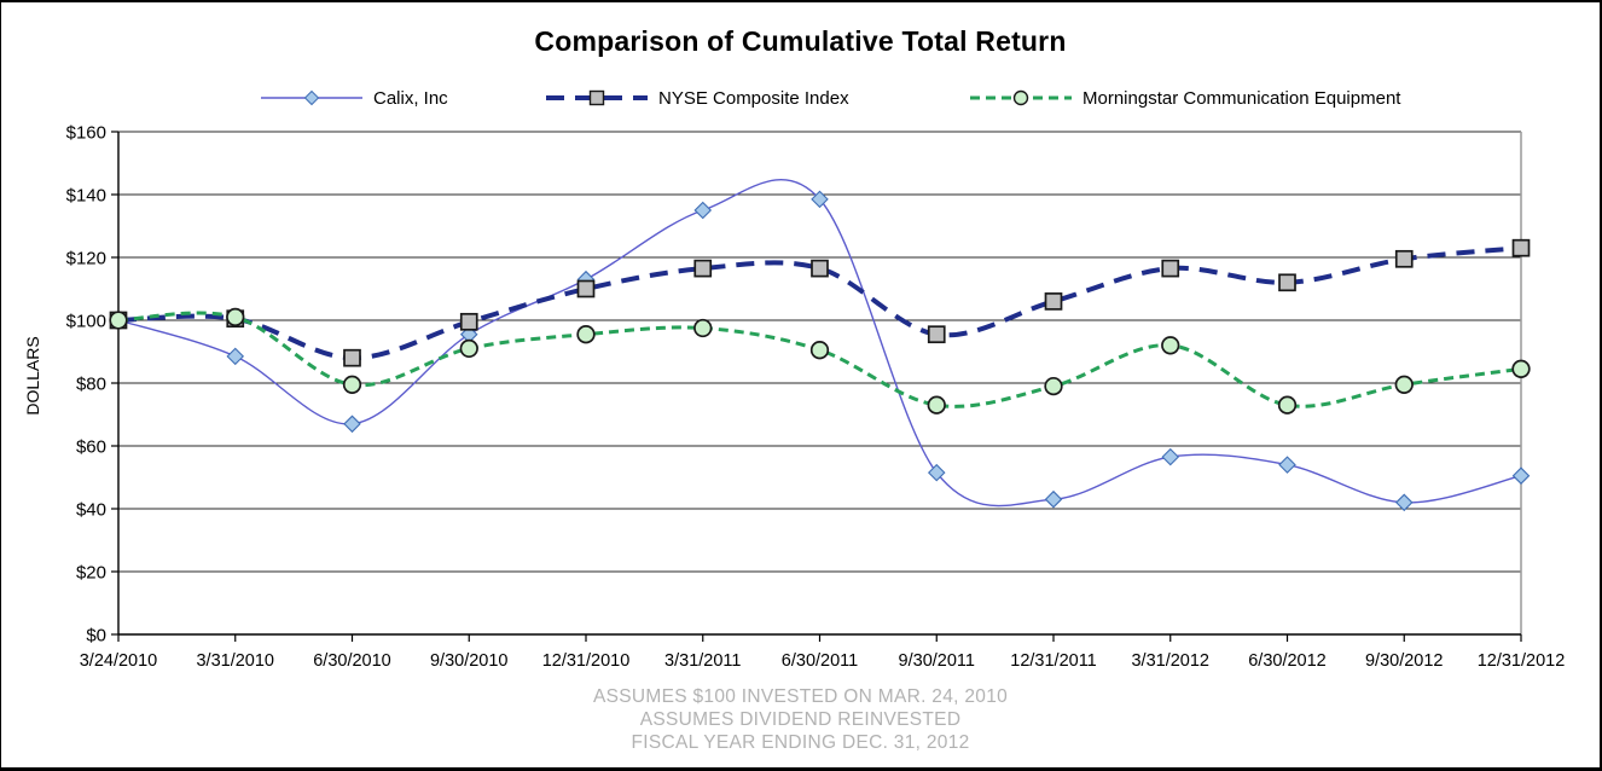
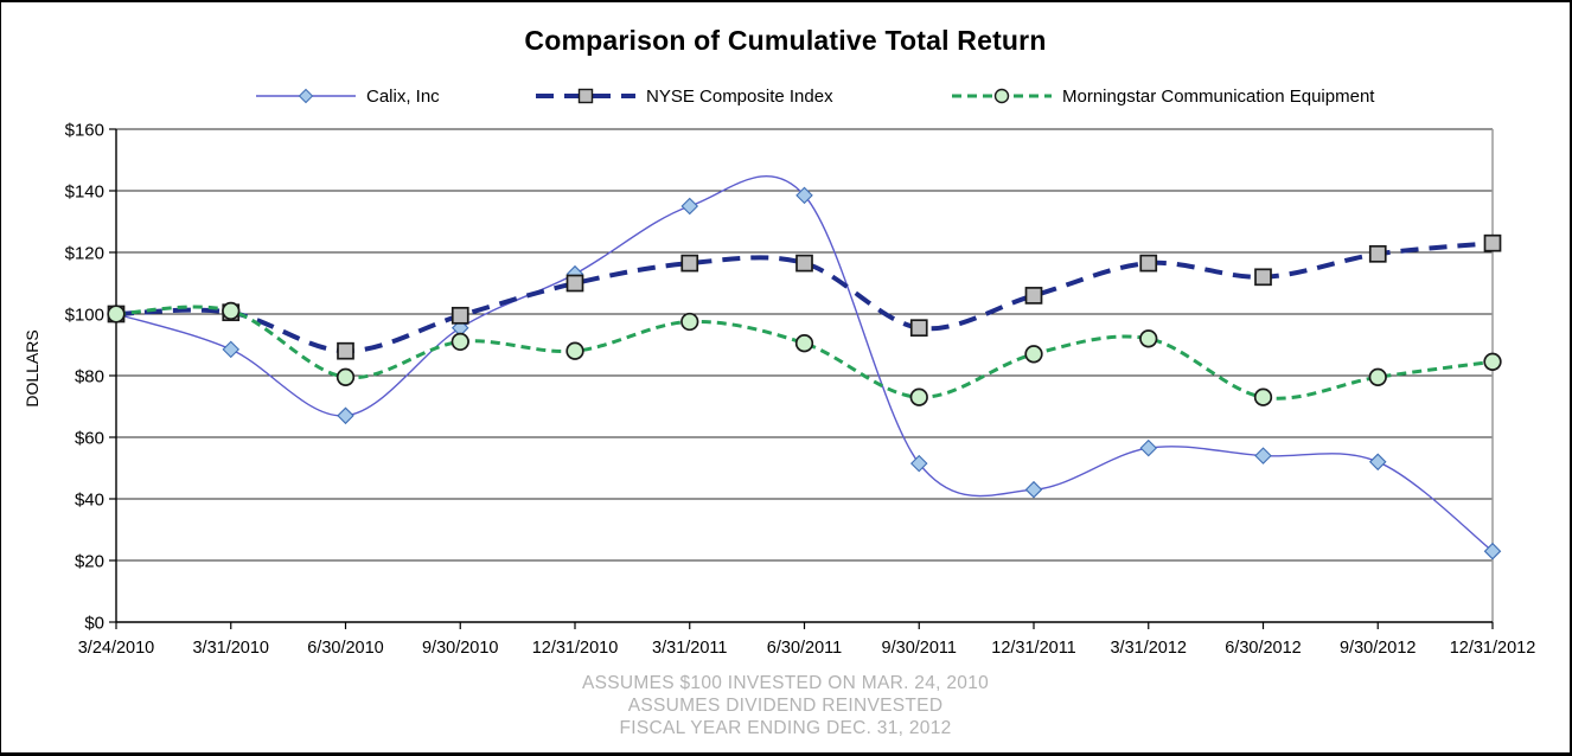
Morningstar Communication Equipment/12/31/2010: $96 -> $88
Morningstar Communication Equipment/12/31/2011: $79 -> $87
Calix, Inc/9/30/2012: $42 -> $52
Calix, Inc/12/31/2012: $50 -> $23
